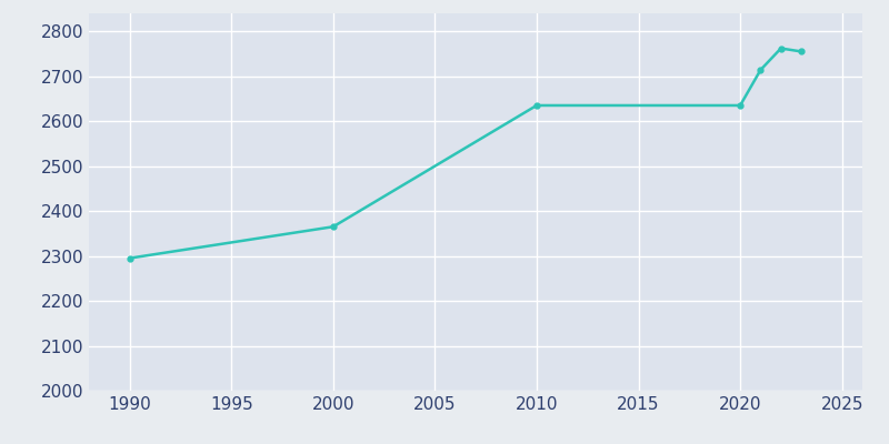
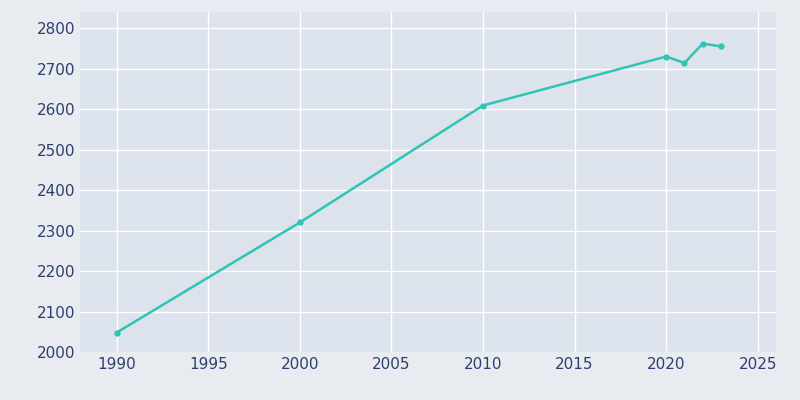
1990: 2295 -> 2048
2000: 2365 -> 2320
2010: 2635 -> 2609
2020: 2635 -> 2730
